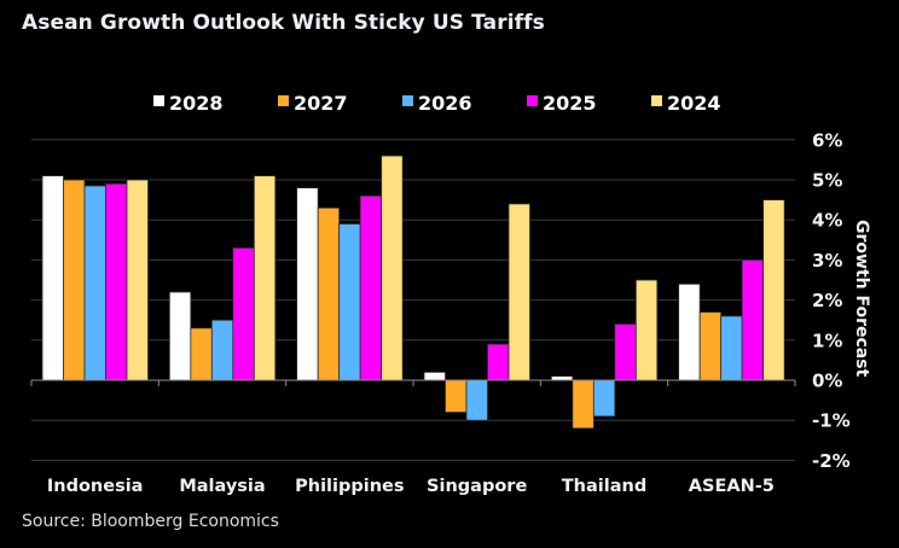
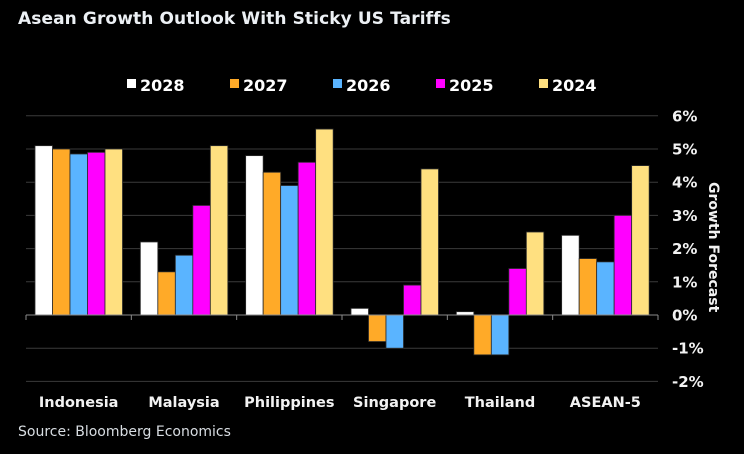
2026/Malaysia: 1.5% -> 1.8%
2026/Thailand: -0.9% -> -1.2%
